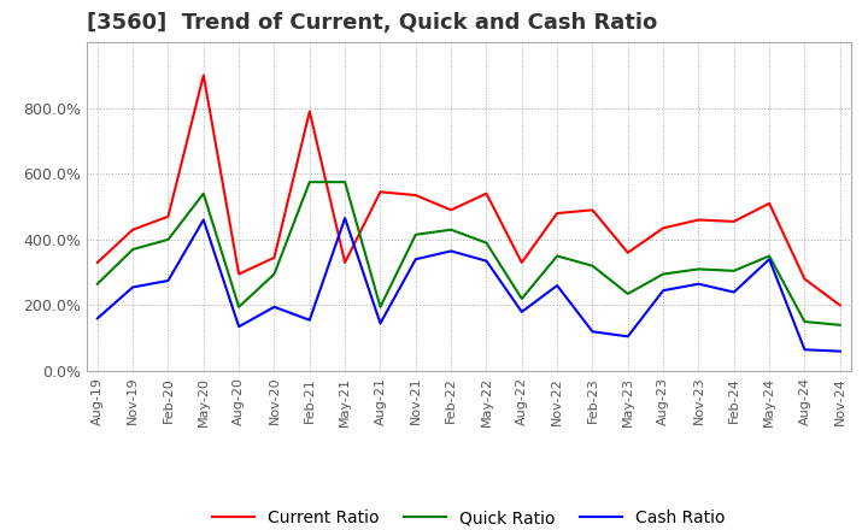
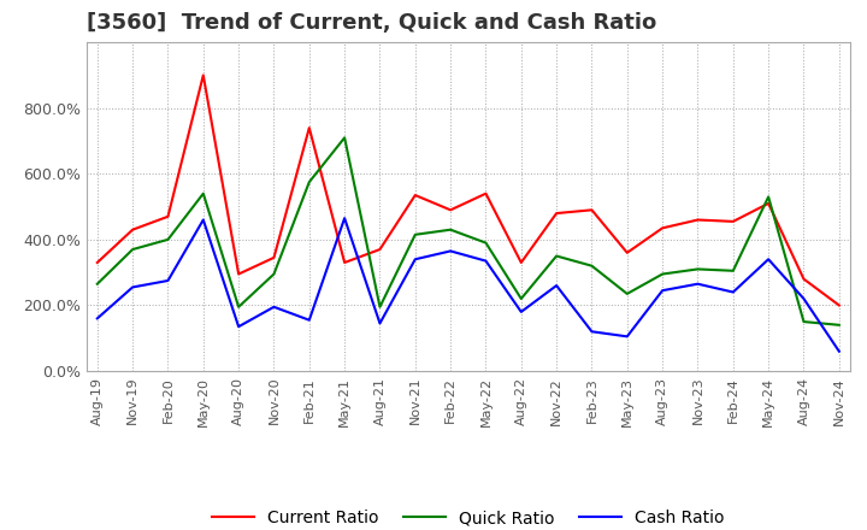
Current Ratio/Feb-21: 790% -> 740%
Quick Ratio/May-21: 575% -> 710%
Current Ratio/Aug-21: 545% -> 370%
Quick Ratio/May-24: 350% -> 530%
Cash Ratio/Aug-24: 65% -> 220%
